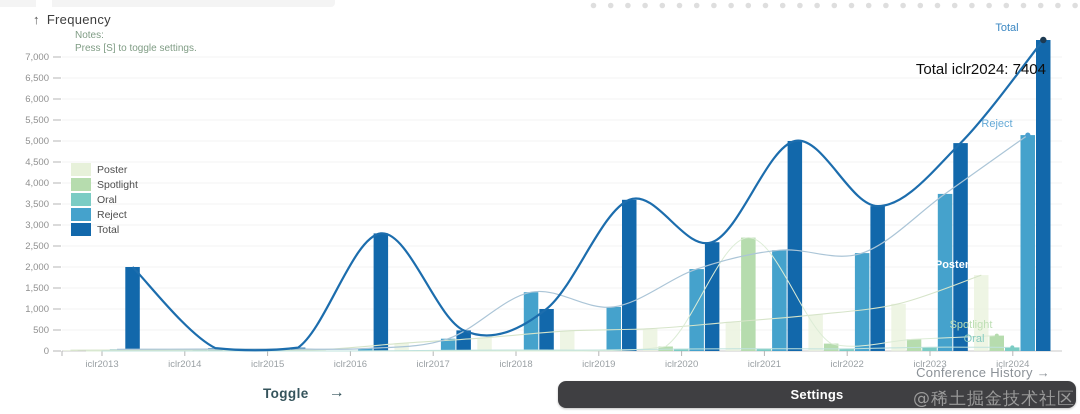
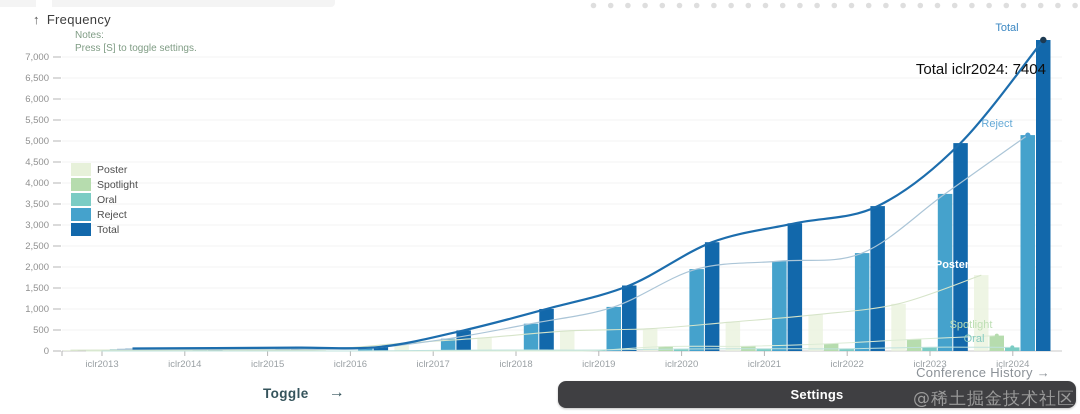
Total/iclr2013: 2000 -> 100
Total/iclr2016: 2800 -> 100
Reject/iclr2018: 1400 -> 600
Total/iclr2019: 3600 -> 1600
Spotlight/iclr2021: 2700 -> 100
Reject/iclr2021: 2400 -> 2100
Total/iclr2021: 5000 -> 3000
